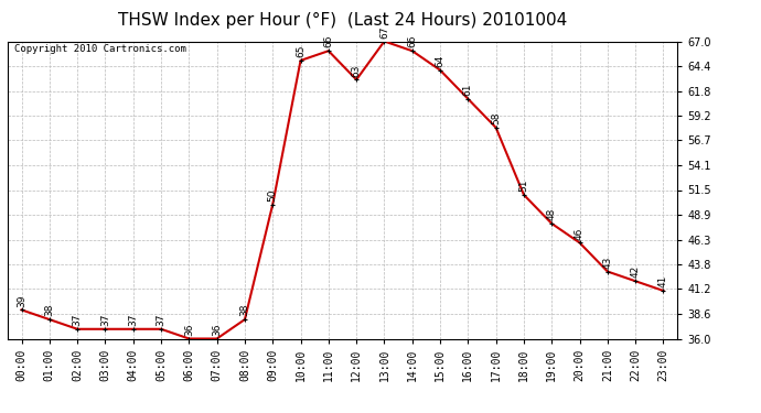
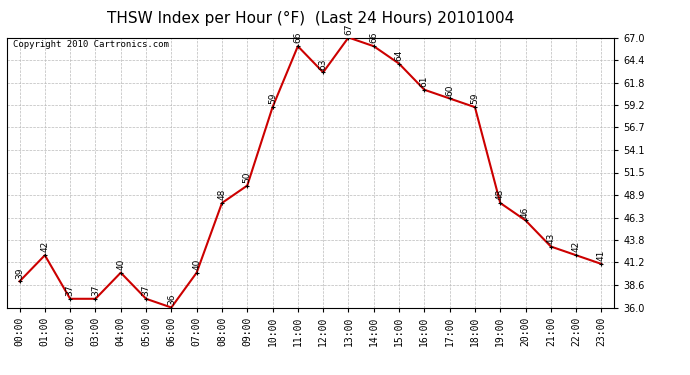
01:00: 38 -> 42
04:00: 37 -> 40
07:00: 36 -> 40
08:00: 38 -> 48
10:00: 65 -> 59
17:00: 58 -> 60
18:00: 51 -> 59
